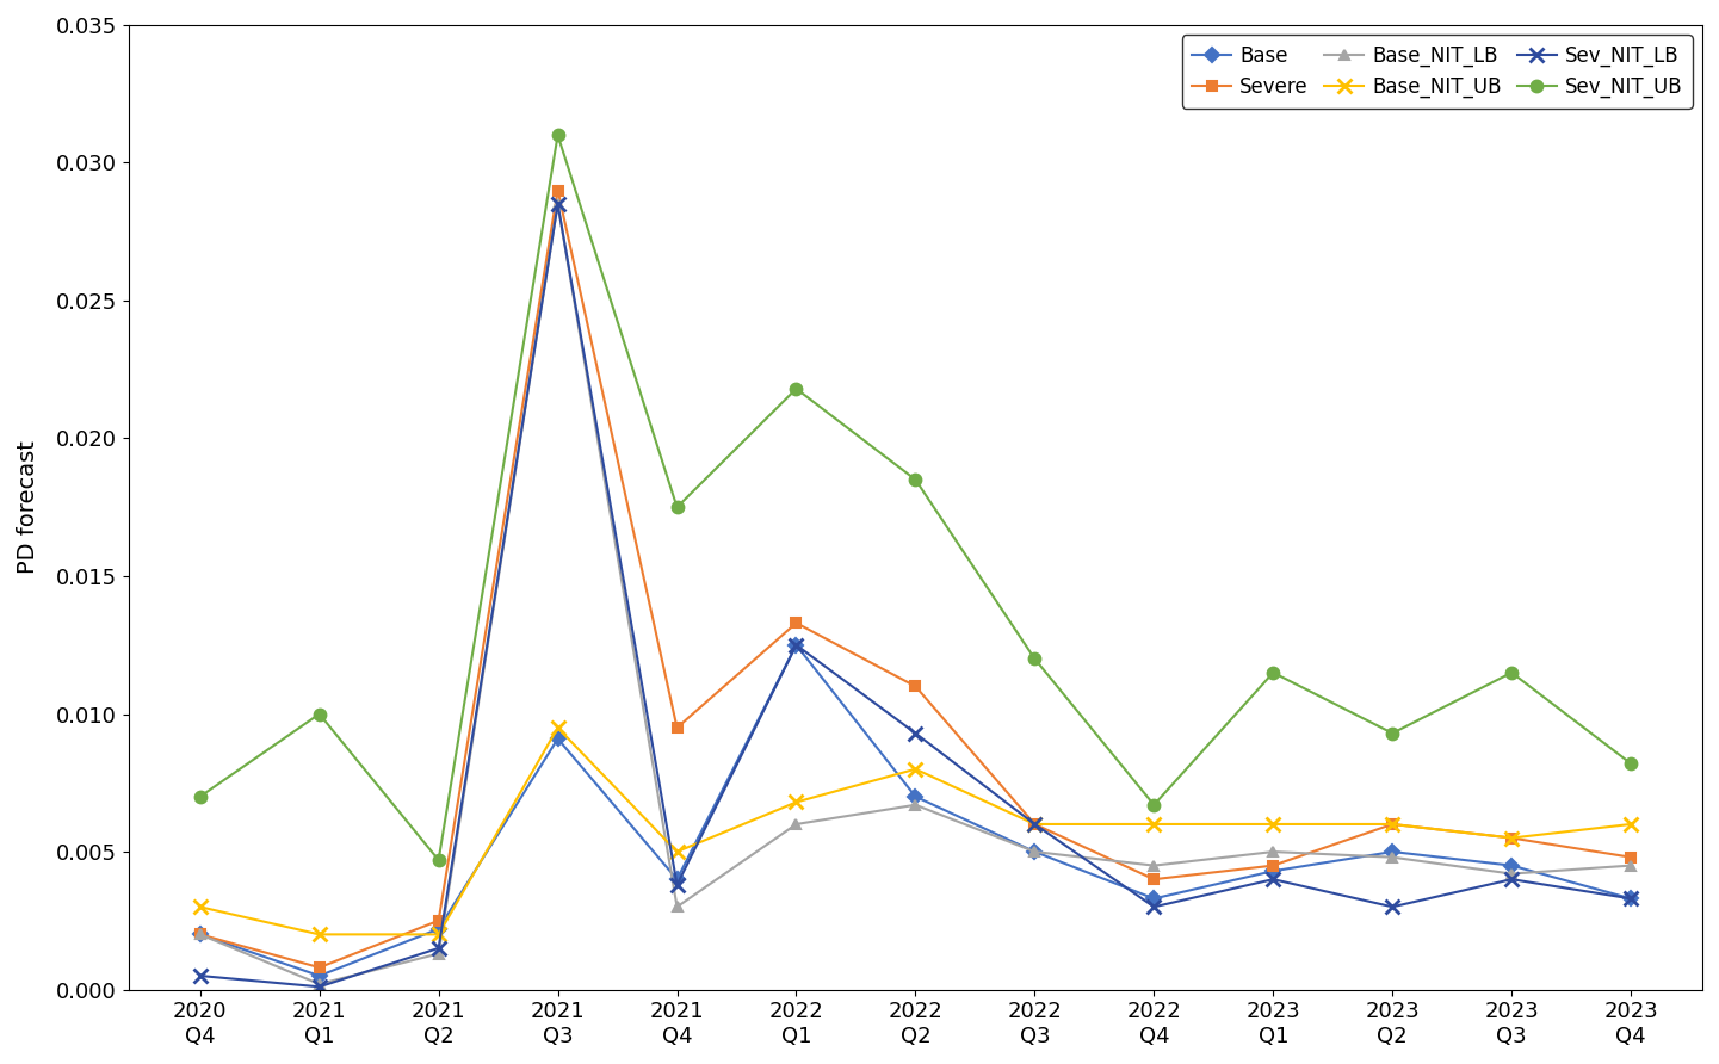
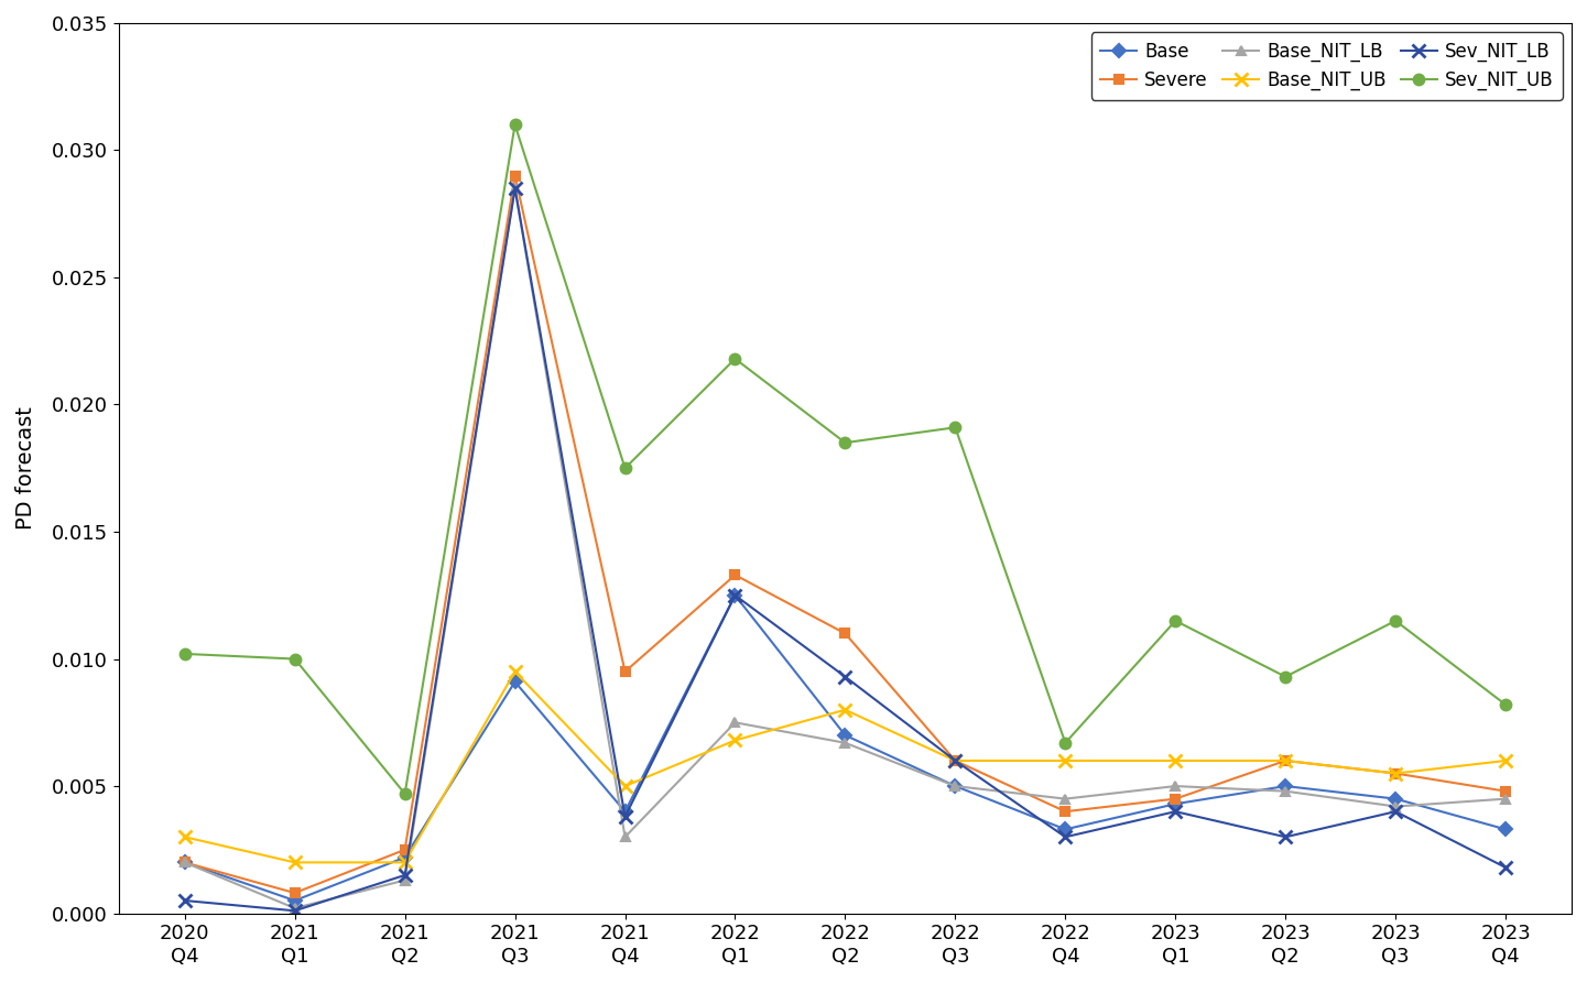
Sev_NIT_UB/2020 Q4: 0.0070 -> 0.0102
Base_NIT_LB/2022 Q1: 0.0060 -> 0.0075
Sev_NIT_UB/2022 Q3: 0.0120 -> 0.0191
Sev_NIT_LB/2023 Q4: 0.0033 -> 0.0018
